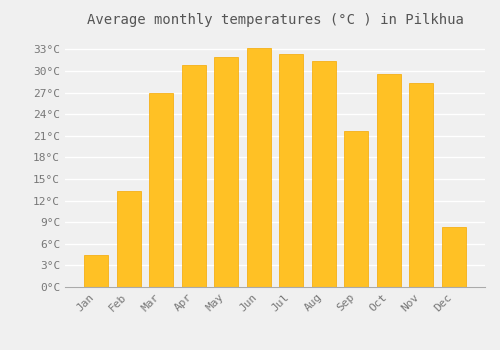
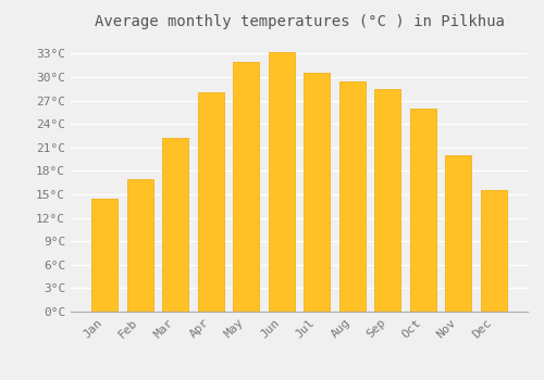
Jan: 4.4°C -> 14.5°C
Feb: 13.4°C -> 17.0°C
Mar: 27.0°C -> 22.2°C
Apr: 30.8°C -> 28.0°C
Jul: 32.4°C -> 30.5°C
Aug: 31.4°C -> 29.5°C
Sep: 21.6°C -> 28.5°C
Oct: 29.6°C -> 26.0°C
Nov: 28.4°C -> 20.0°C
Dec: 8.4°C -> 15.5°C
